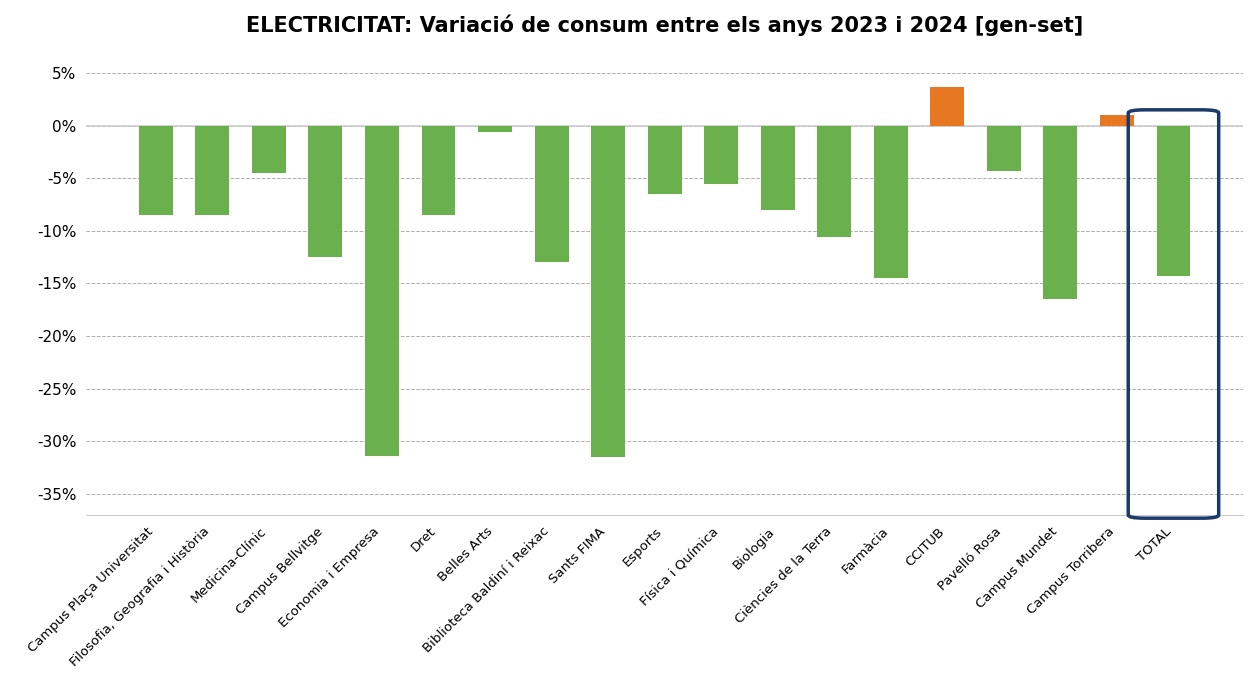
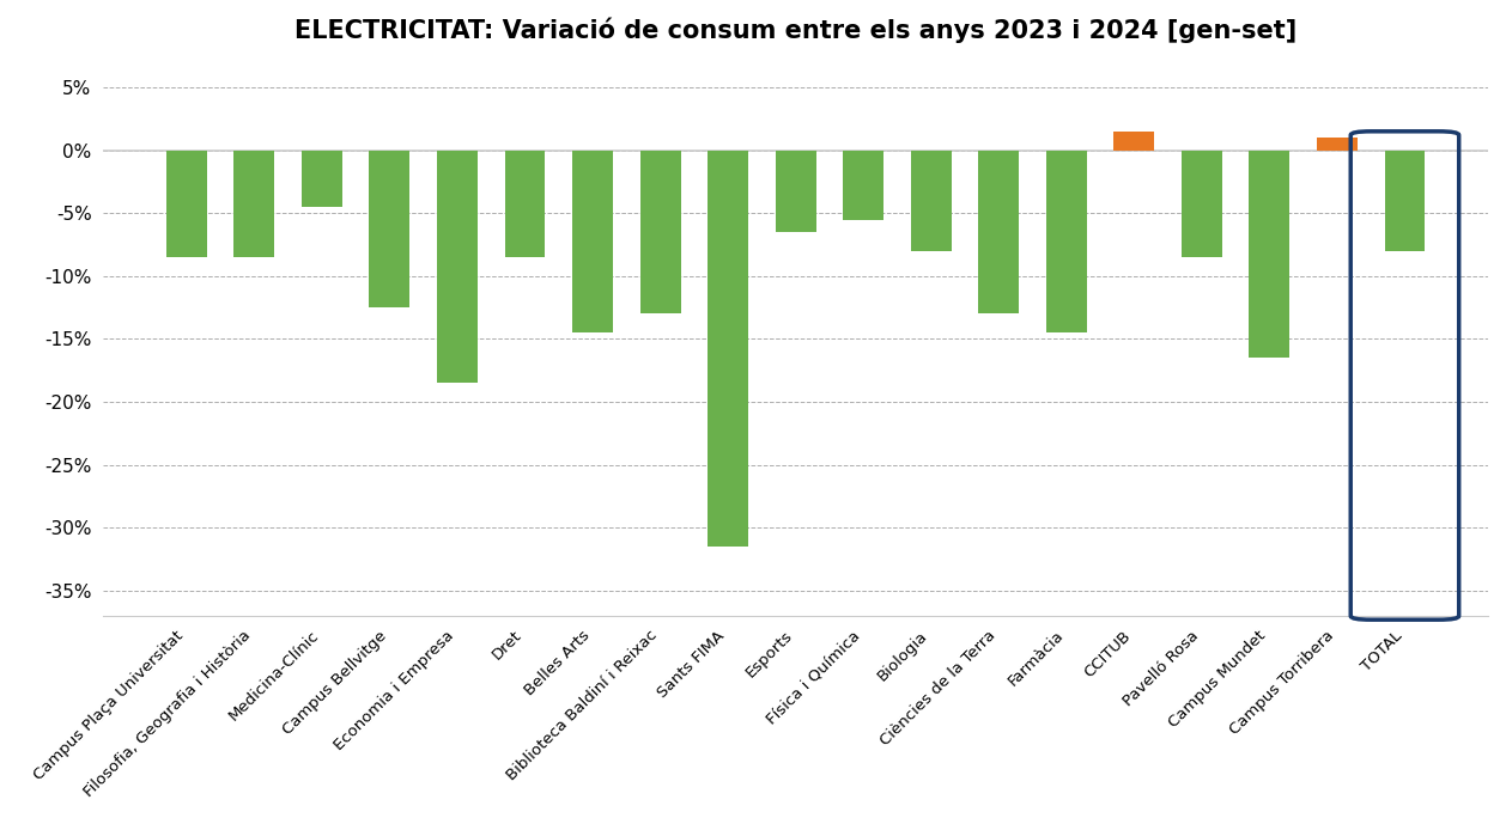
Economia i Empresa: -31.4% -> -18.5%
Belles Arts: -0.6% -> -14.5%
Ciències de la Terra: -10.6% -> -13.0%
CCITUB: 3.7% -> 1.5%
Pavelló Rosa: -4.3% -> -8.5%
TOTAL: -14.3% -> -8.0%
